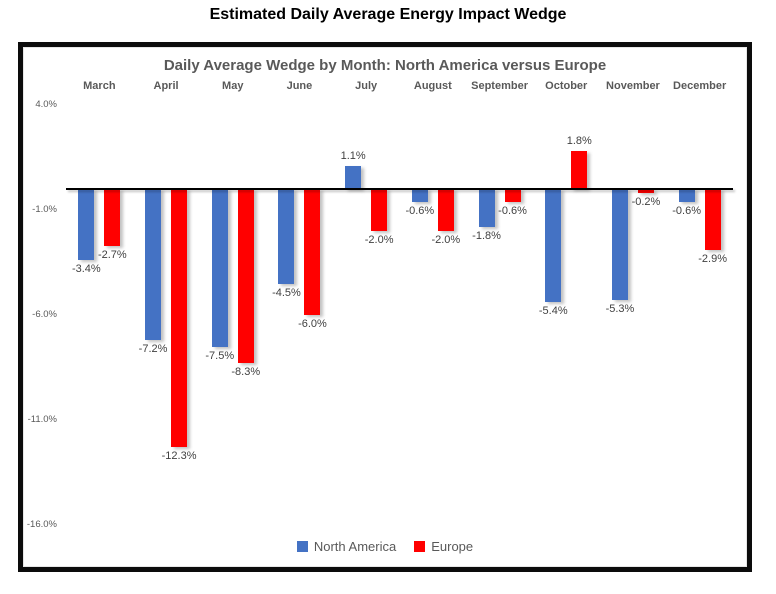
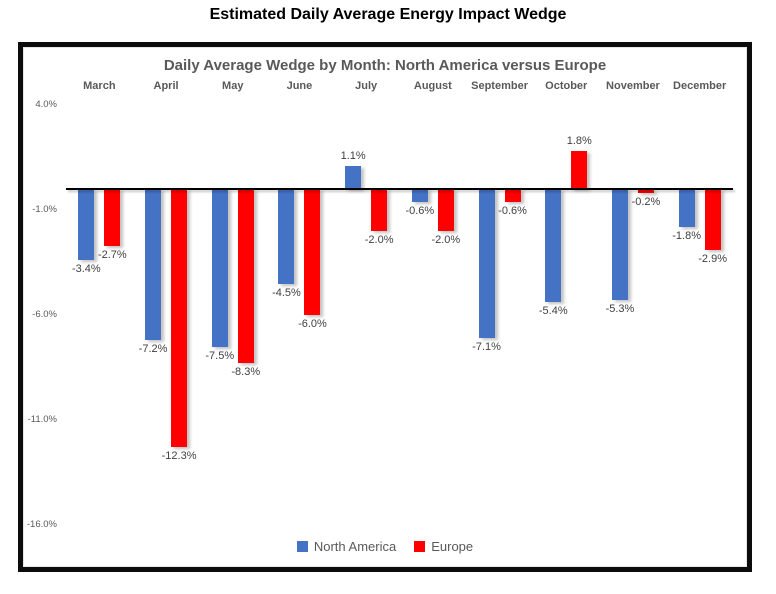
North America/September: -1.8% -> -7.1%
North America/December: -0.6% -> -1.8%
